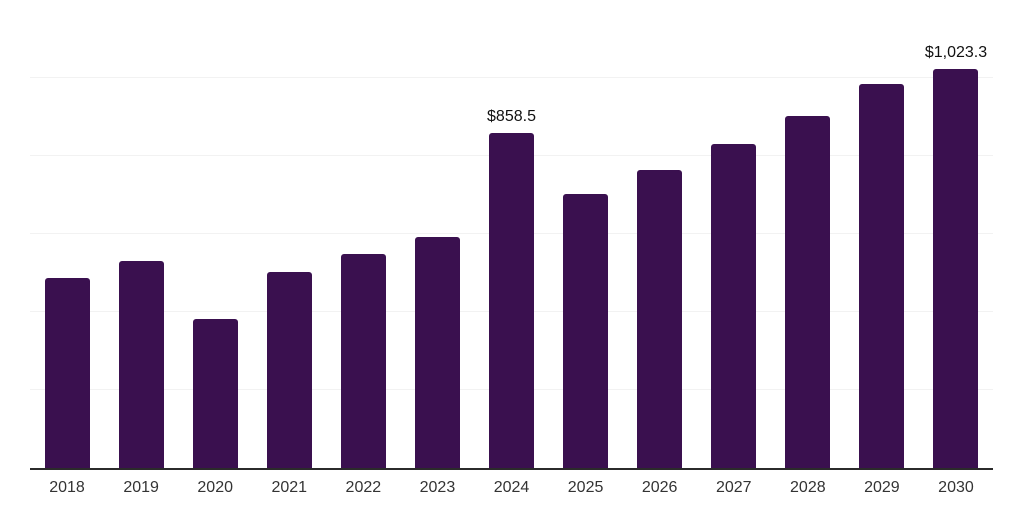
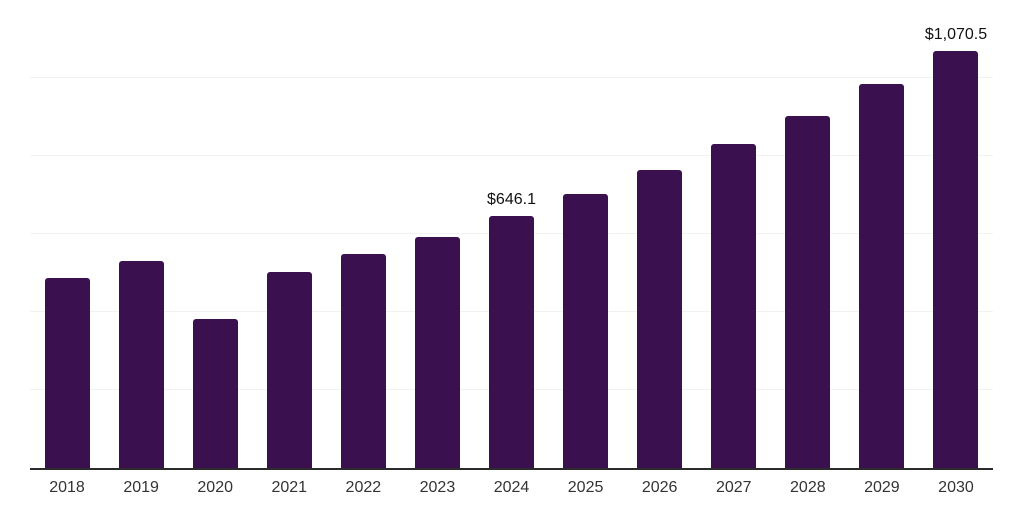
2024: $858.5 -> $646.1
2030: $1,023.3 -> $1,070.5
